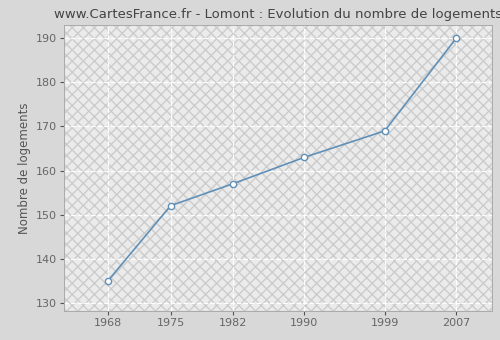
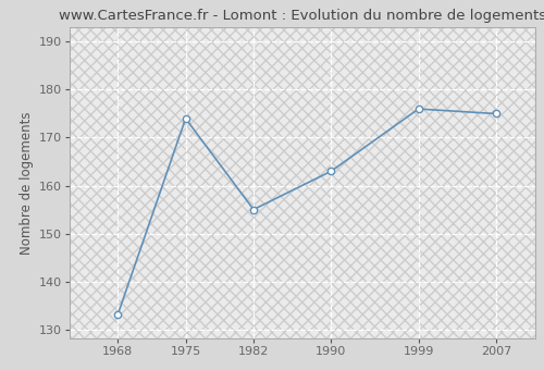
1968: 135 -> 133
1975: 152 -> 174
1982: 157 -> 155
1999: 169 -> 176
2007: 190 -> 175
